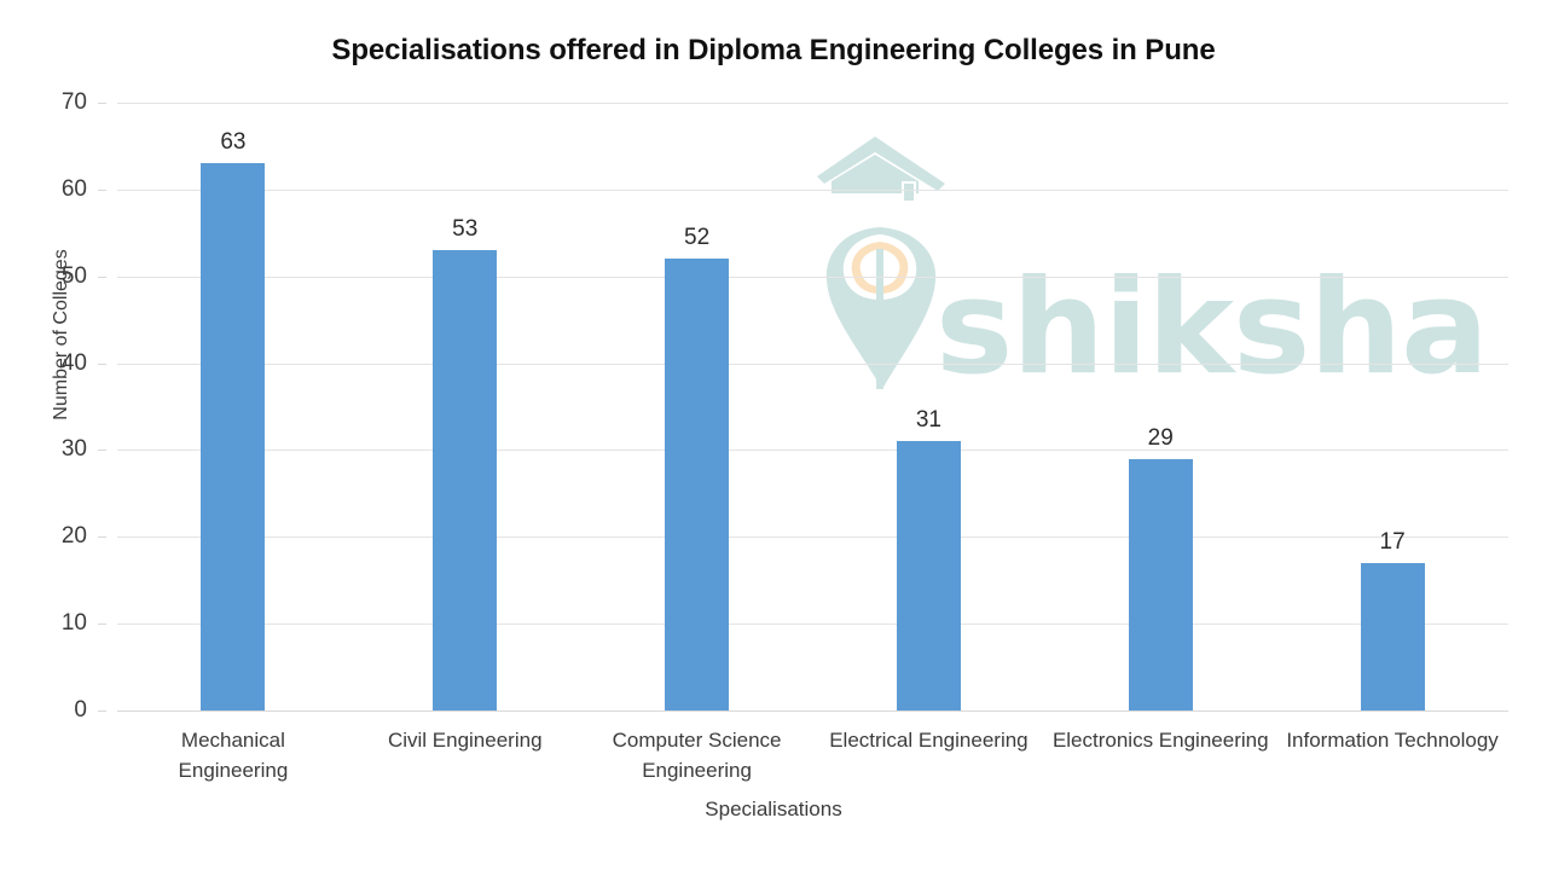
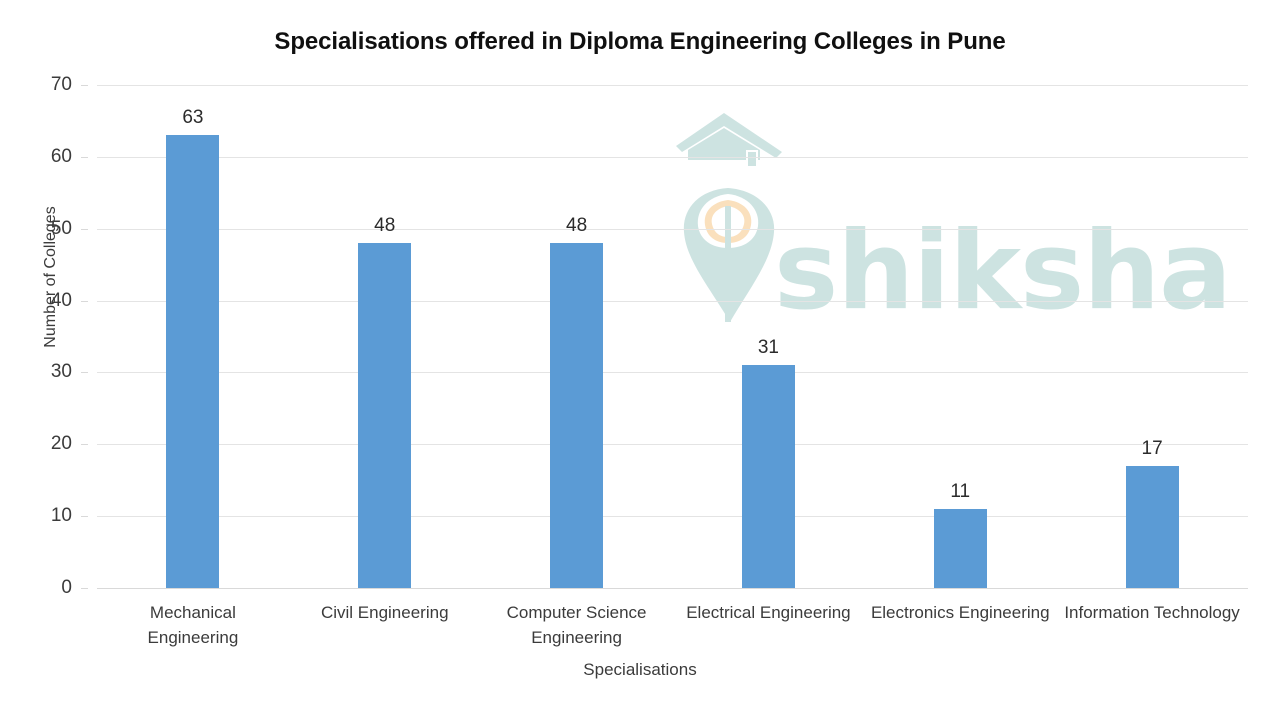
Civil Engineering: 53 -> 48
Computer Science Engineering: 52 -> 48
Electronics Engineering: 29 -> 11
